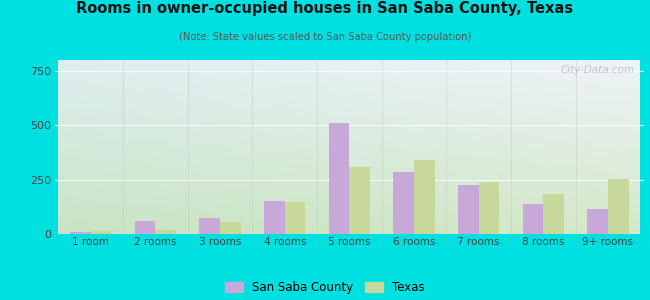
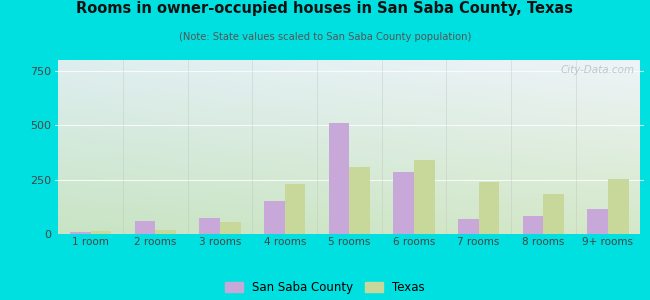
Texas/4 rooms: 145 -> 230
San Saba County/7 rooms: 225 -> 70
San Saba County/8 rooms: 140 -> 85
